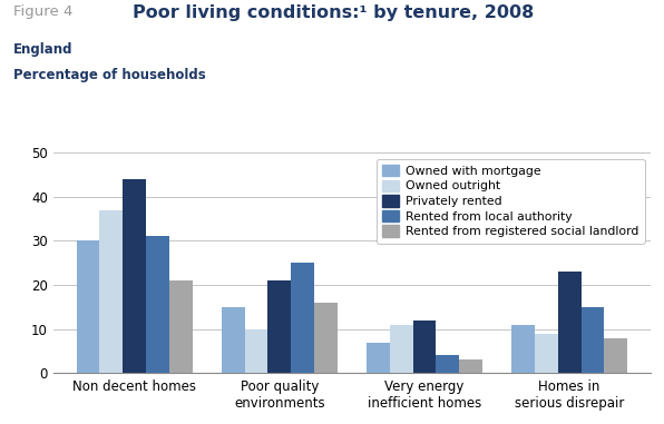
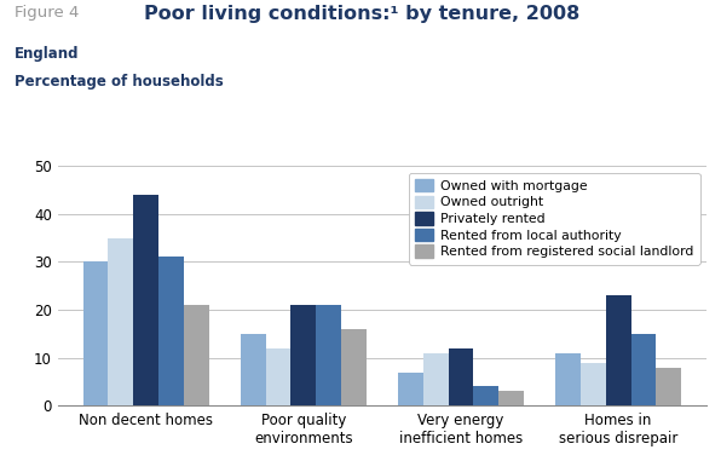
Owned outright/Non decent homes: 37 -> 35
Owned outright/Poor quality environments: 10 -> 12
Rented from local authority/Poor quality environments: 25 -> 21
